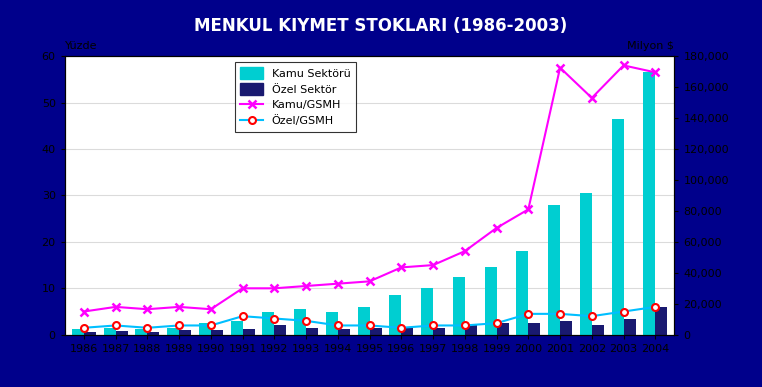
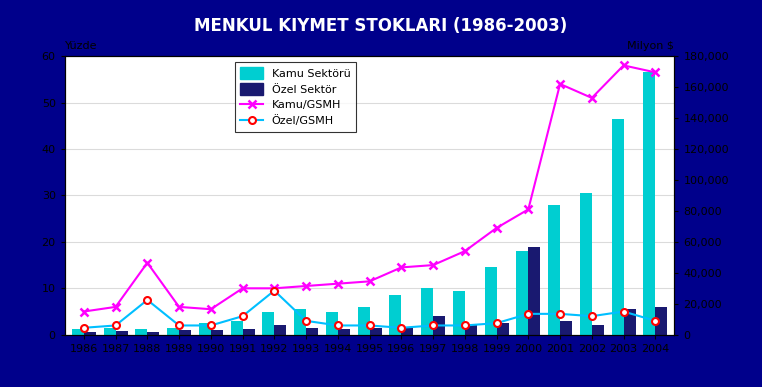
Kamu/GSMH/1988: 5.5 -> 15.5
Özel/GSMH/1988: 1.5 -> 7.5
Özel/GSMH/1992: 3.5 -> 9.5
Özel Sektör/1997: 1.5 -> 4.0
Kamu Sektörü/1998: 12.5 -> 9.5
Özel Sektör/2000: 2.5 -> 19.0
Kamu/GSMH/2001: 57.5 -> 54.0
Özel Sektör/2003: 3.5 -> 5.5
Özel/GSMH/2004: 6.0 -> 3.0
